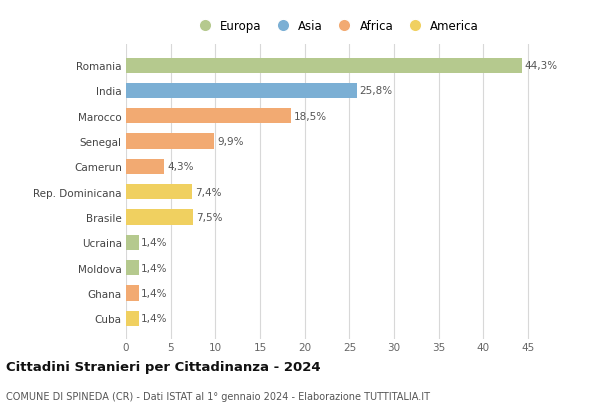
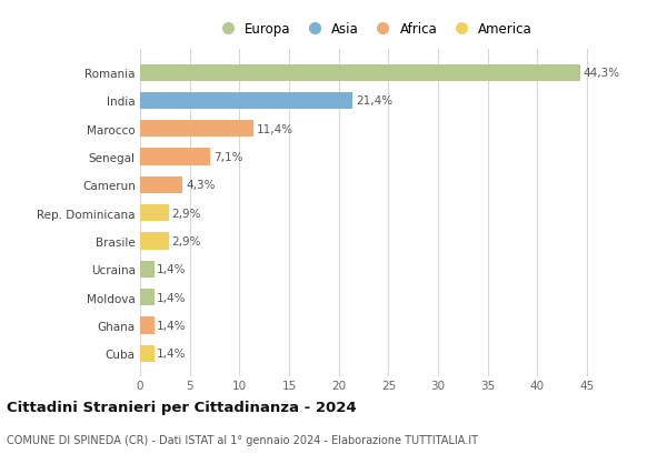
India: 25,8% -> 21,4%
Marocco: 18,5% -> 11,4%
Senegal: 9,9% -> 7,1%
Rep. Dominicana: 7,4% -> 2,9%
Brasile: 7,5% -> 2,9%
